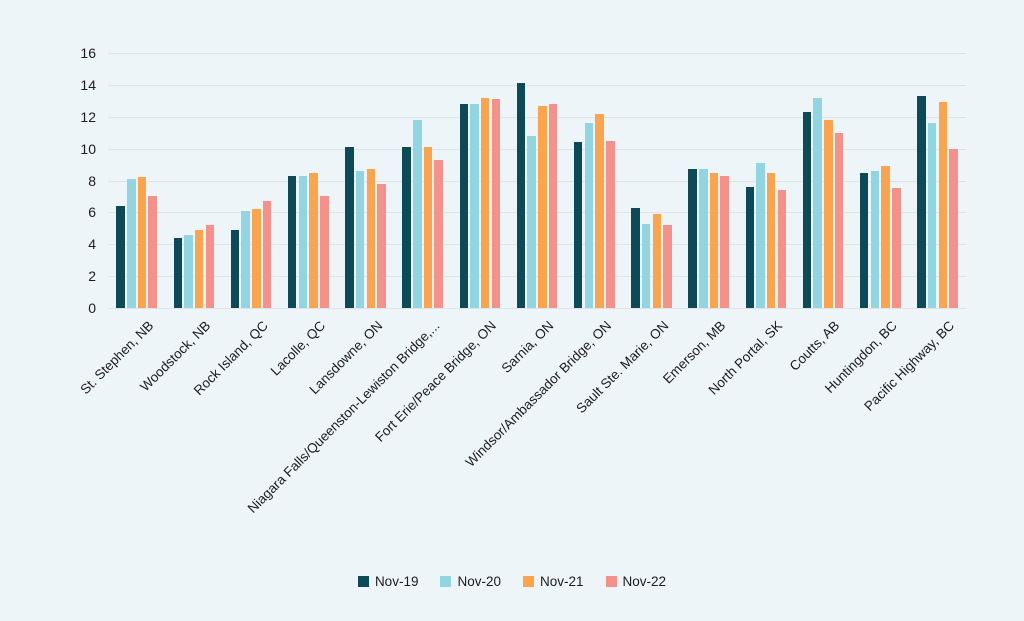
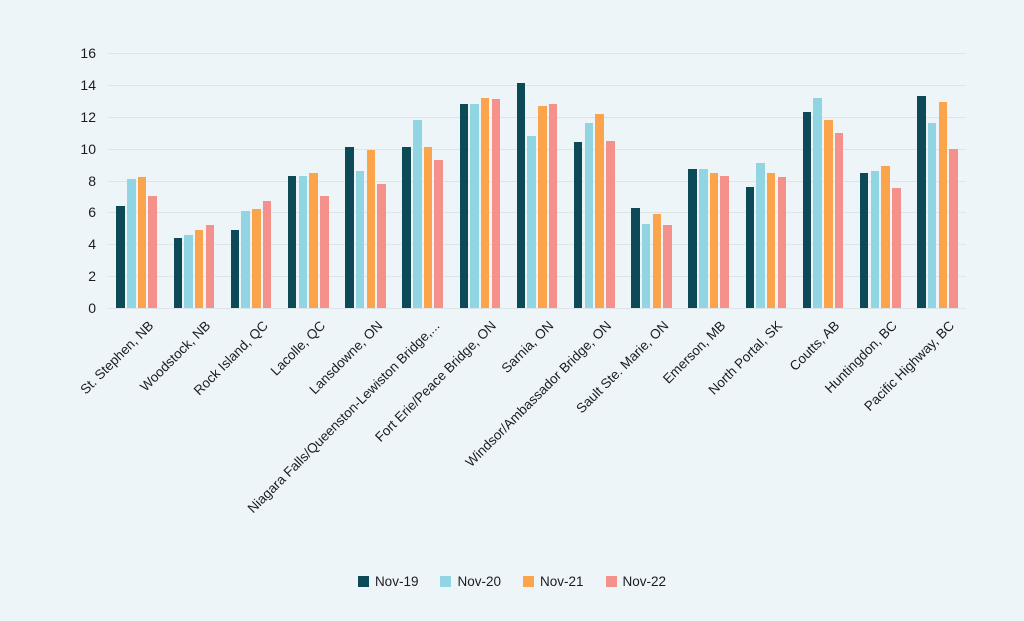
Nov-21/Lansdowne, ON: 8.7 -> 9.9
Nov-22/North Portal, SK: 7.4 -> 8.2
